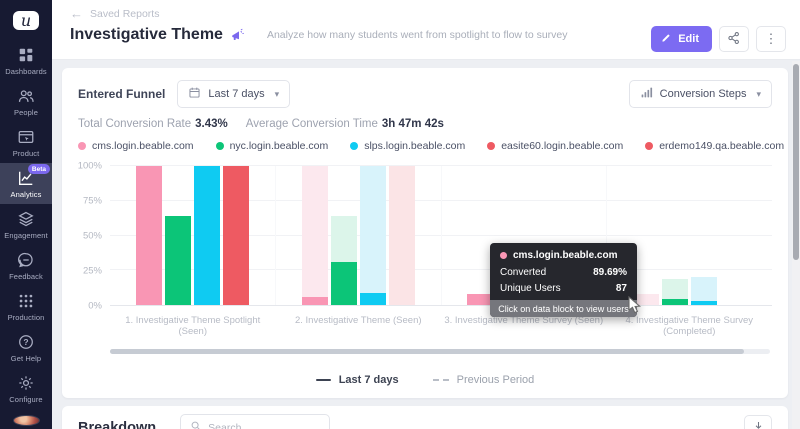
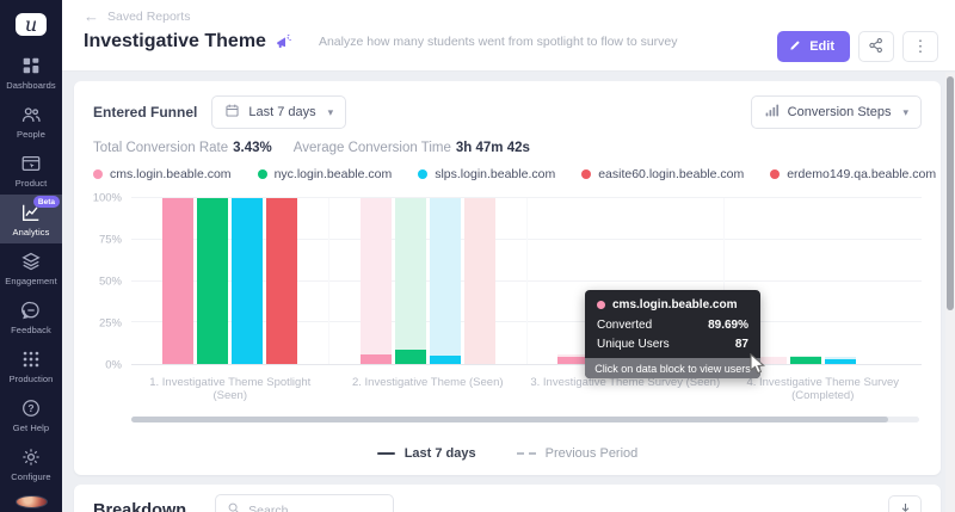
nyc.login.beable.com/1. Investigative Theme Spotlight (Seen): 64% -> 100%
nyc.login.beable.com/2. Investigative Theme (Seen): 31% -> 9%
slps.login.beable.com/2. Investigative Theme (Seen): 9% -> 5%
cms.login.beable.com/3. Investigative Theme Survey (Seen): 8% -> 4%
nyc.login.beable.com/3. Investigative Theme Survey (Seen): 19% -> 5%
slps.login.beable.com/3. Investigative Theme Survey (Seen): 20% -> 4%
